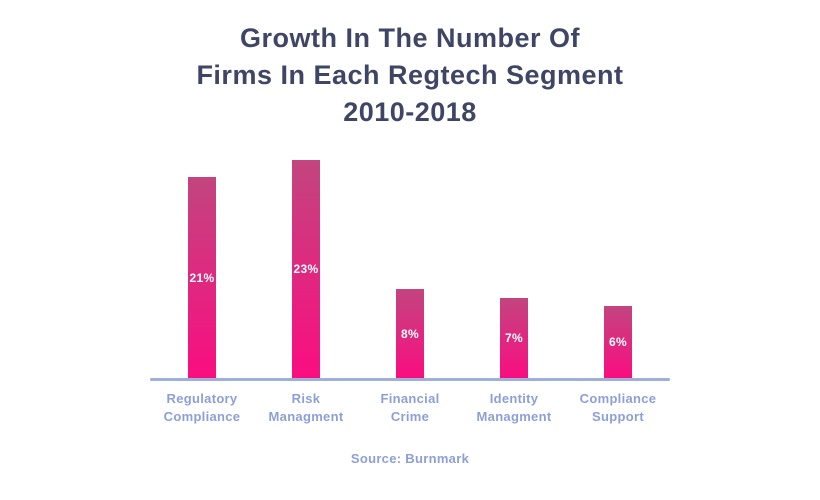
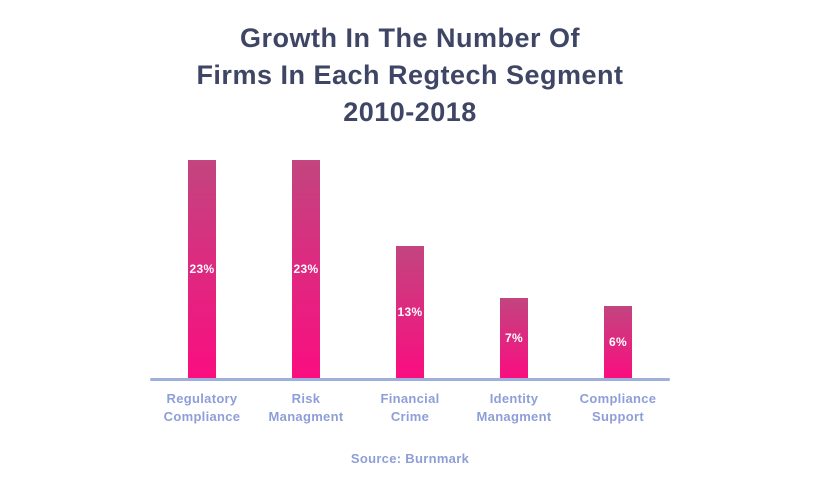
Regulatory Compliance: 21% -> 23%
Financial Crime: 8% -> 13%
